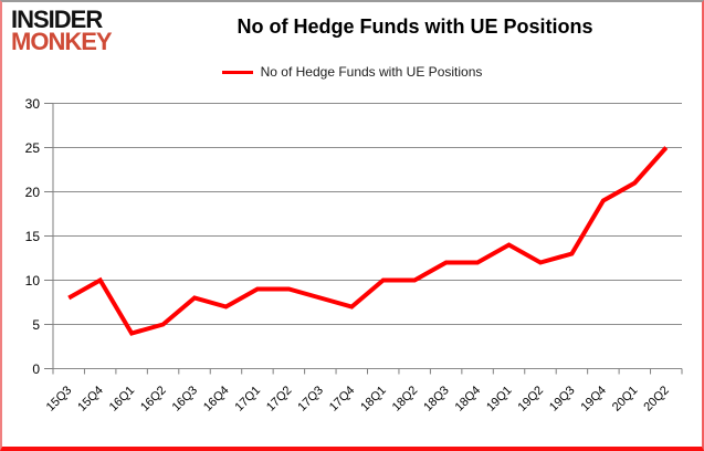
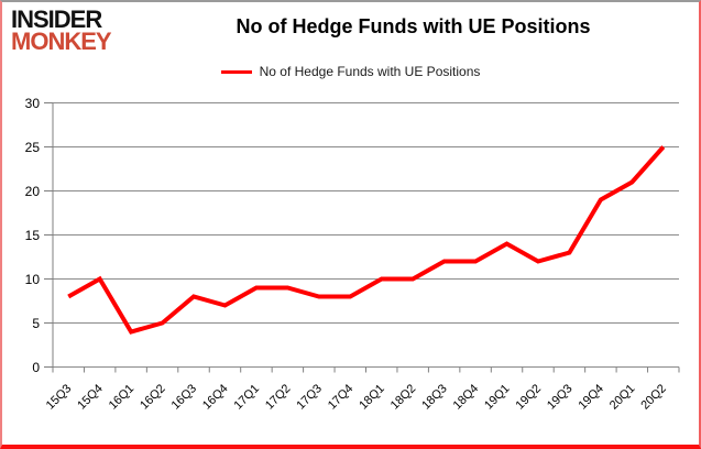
17Q4: 7 -> 8
